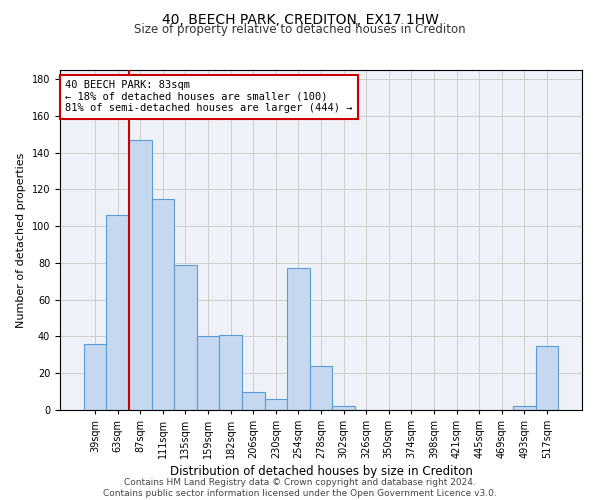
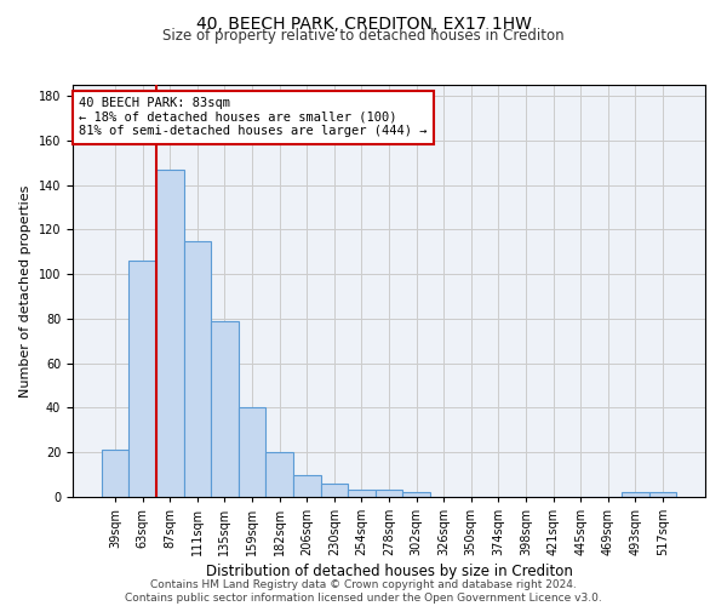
39sqm: 36 -> 21
182sqm: 41 -> 20
254sqm: 77 -> 3
278sqm: 24 -> 3
517sqm: 35 -> 2
